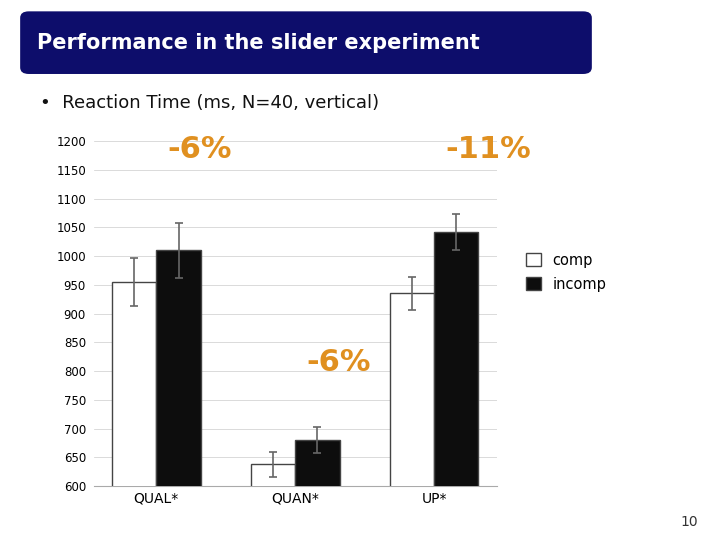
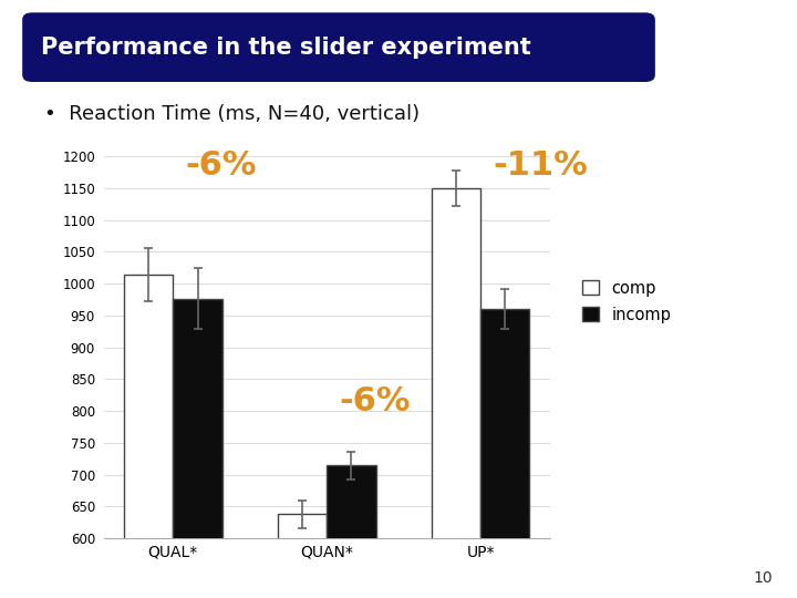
comp/QUAL*: 955 -> 1014
incomp/QUAL*: 1010 -> 976
incomp/QUAN*: 680 -> 714
comp/UP*: 935 -> 1150
incomp/UP*: 1042 -> 960
